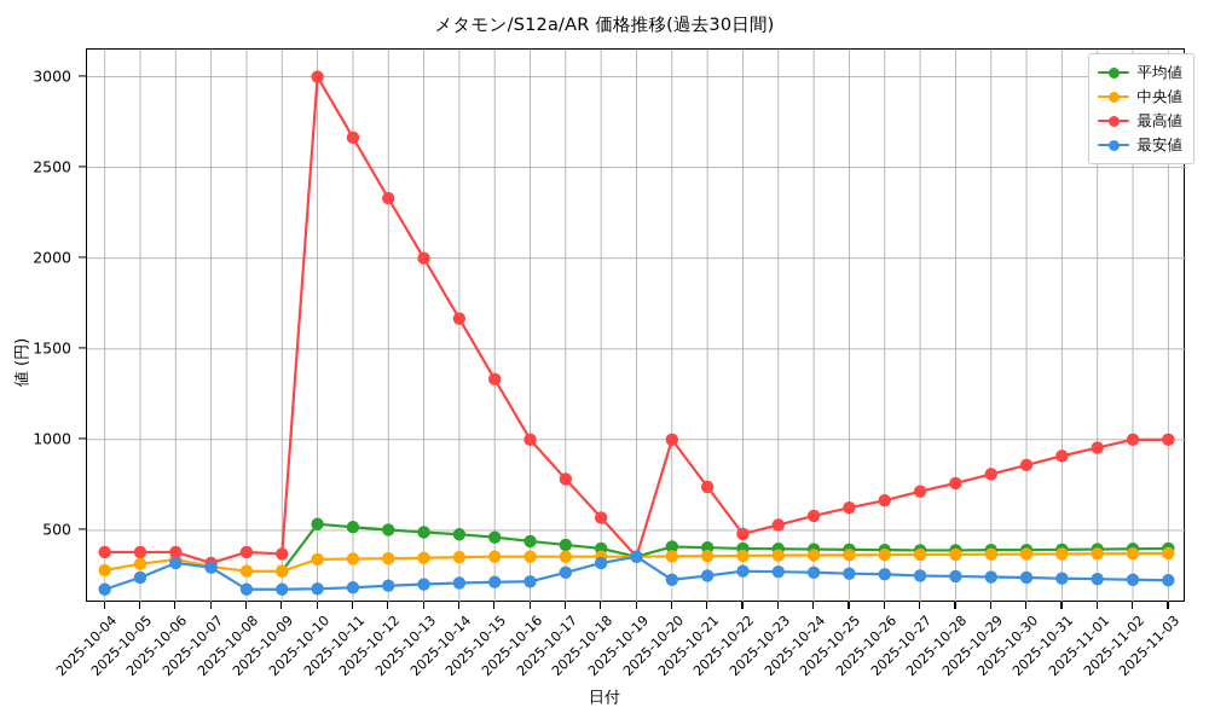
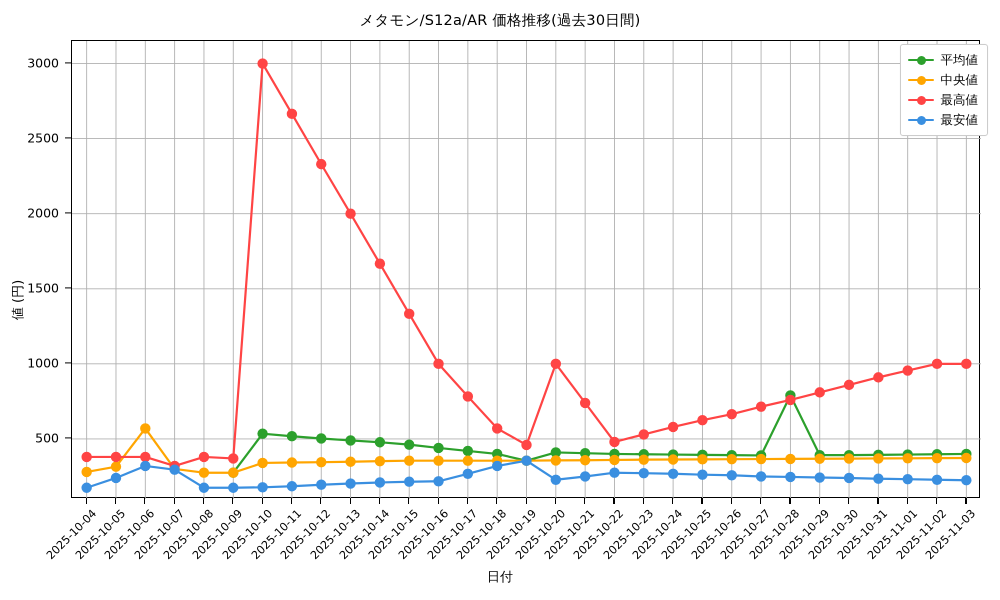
中央値/2025-10-06: 340 -> 570
最高値/2025-10-19: 360 -> 460
平均値/2025-10-28: 390 -> 790
